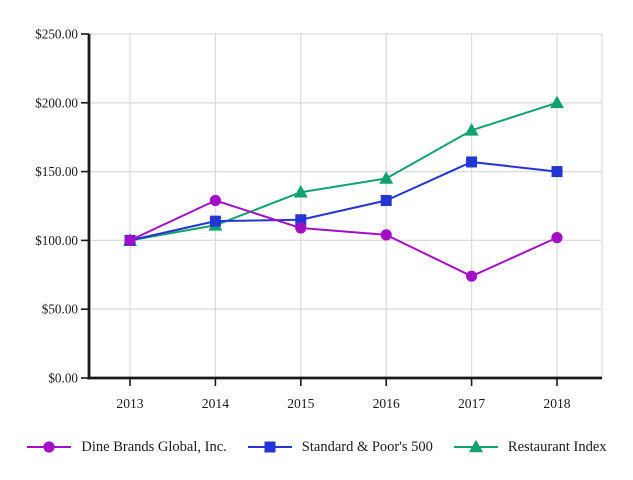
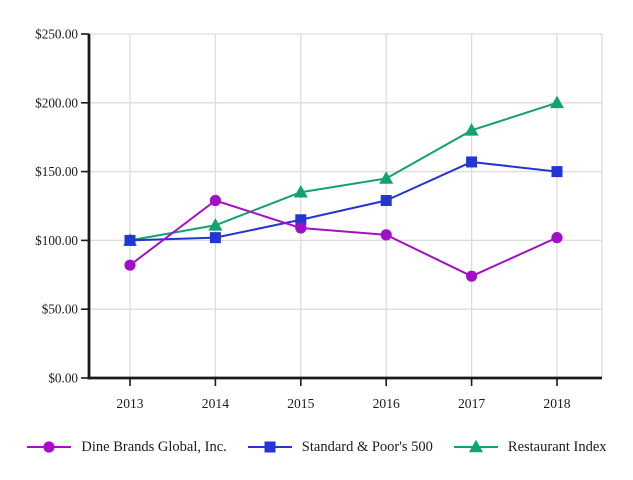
Dine Brands Global, Inc./2013: $100 -> $82
Standard & Poor's 500/2014: $114 -> $102
